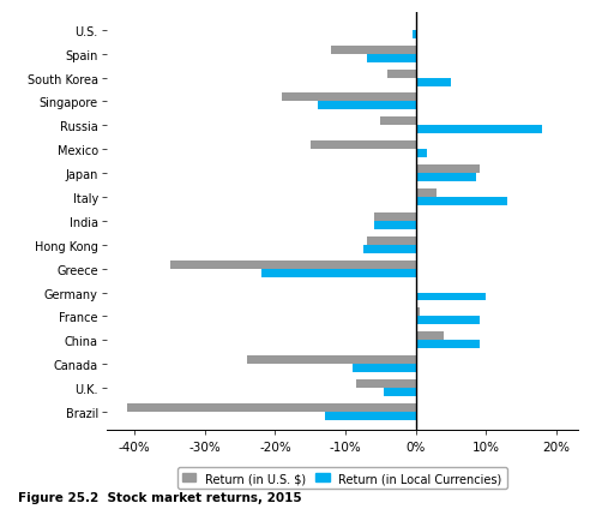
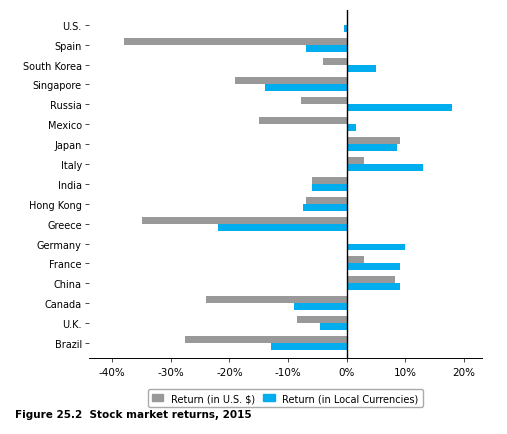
Return (in U.S. $)/Spain: -12.0% -> -38.0%
Return (in U.S. $)/Russia: -5.0% -> -7.8%
Return (in U.S. $)/France: 0.5% -> 3.0%
Return (in U.S. $)/China: 4.0% -> 8.2%
Return (in U.S. $)/Brazil: -41.0% -> -27.6%
